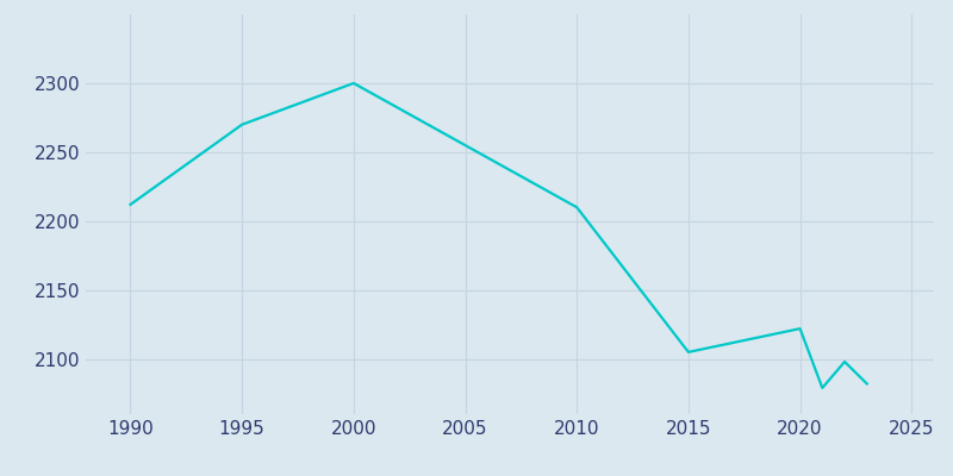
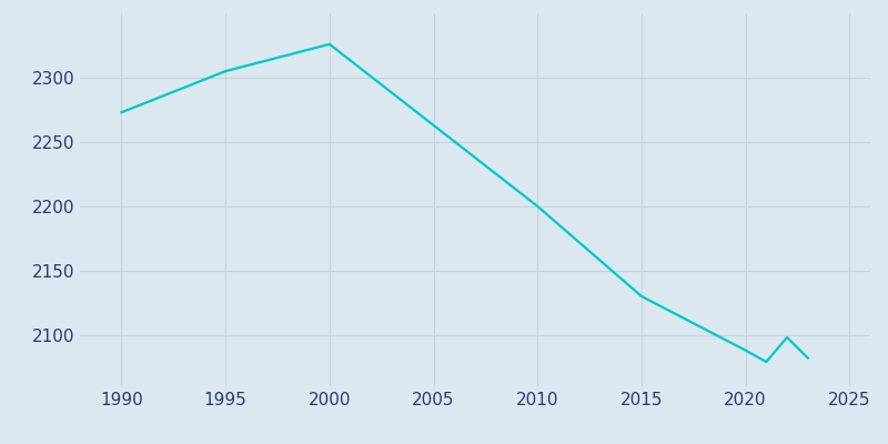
1990: 2212 -> 2273
1995: 2270 -> 2305
2000: 2300 -> 2326
2010: 2210 -> 2200
2015: 2105 -> 2130
2020: 2122 -> 2088
